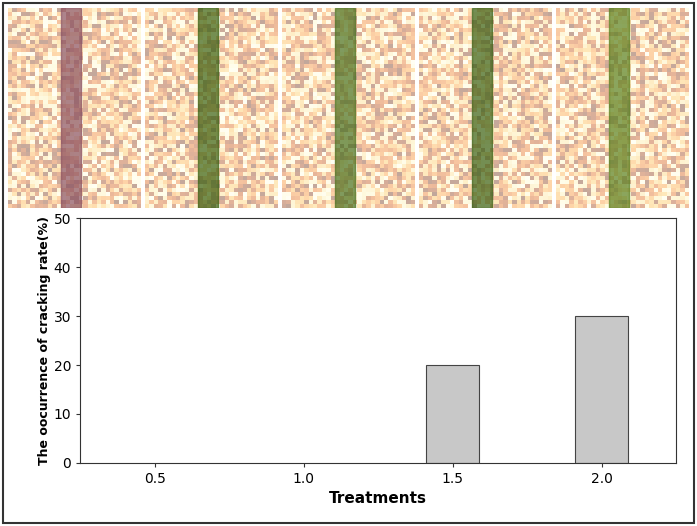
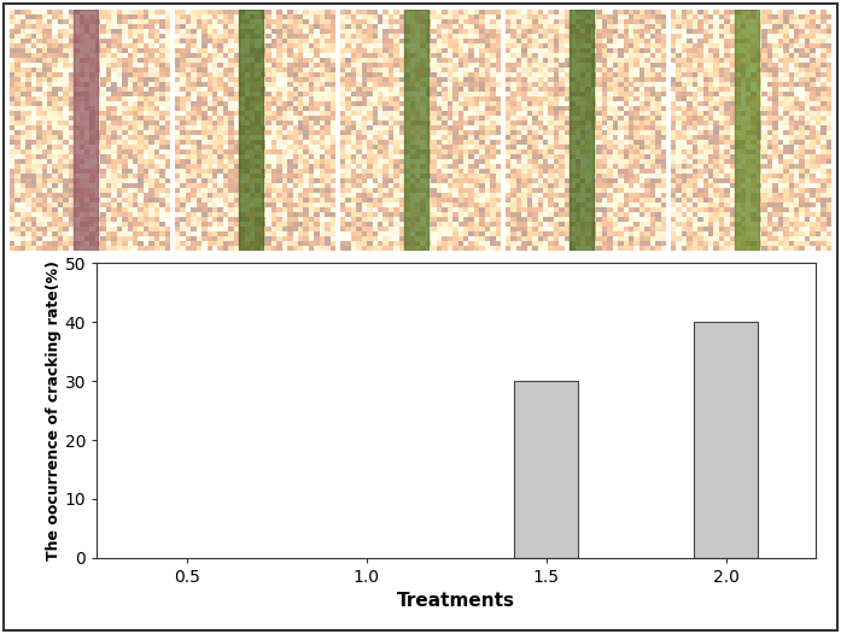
1.5: 20 -> 30
2.0: 30 -> 40
